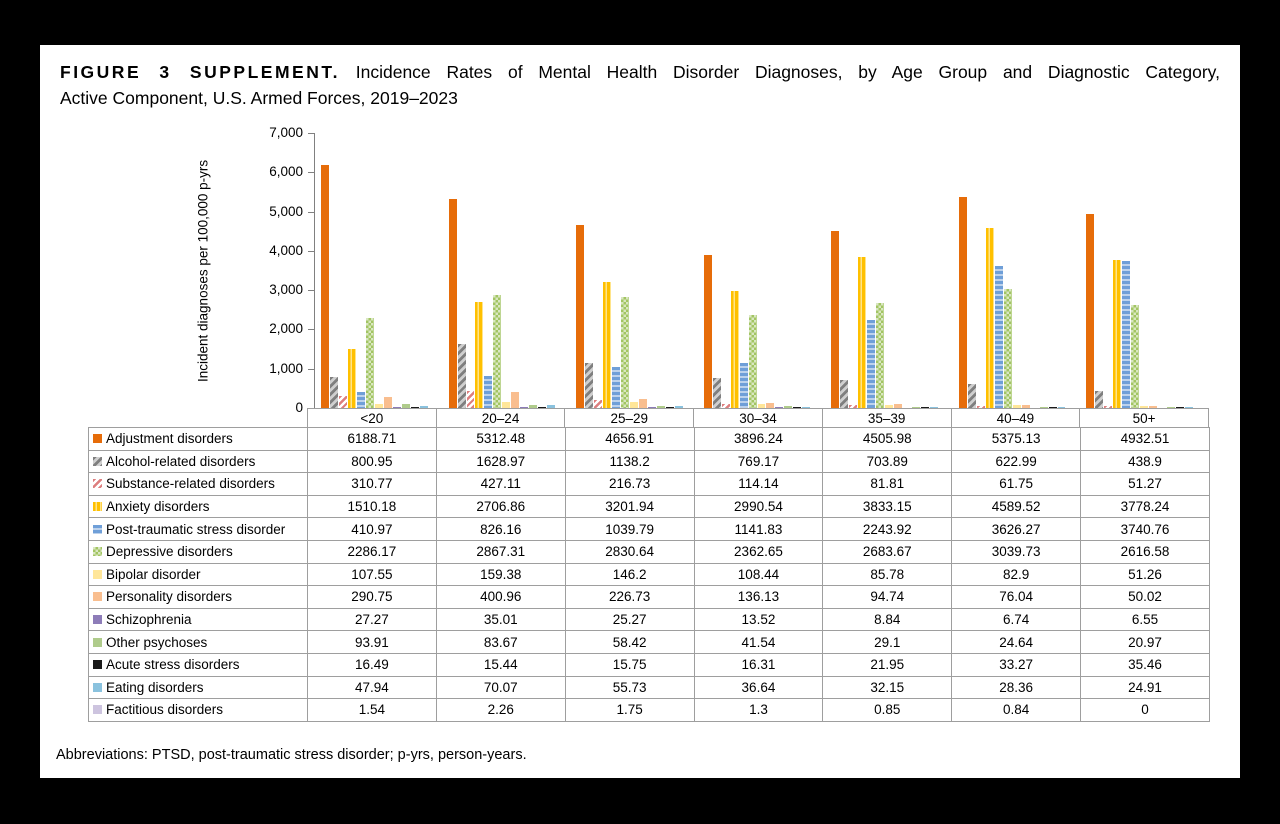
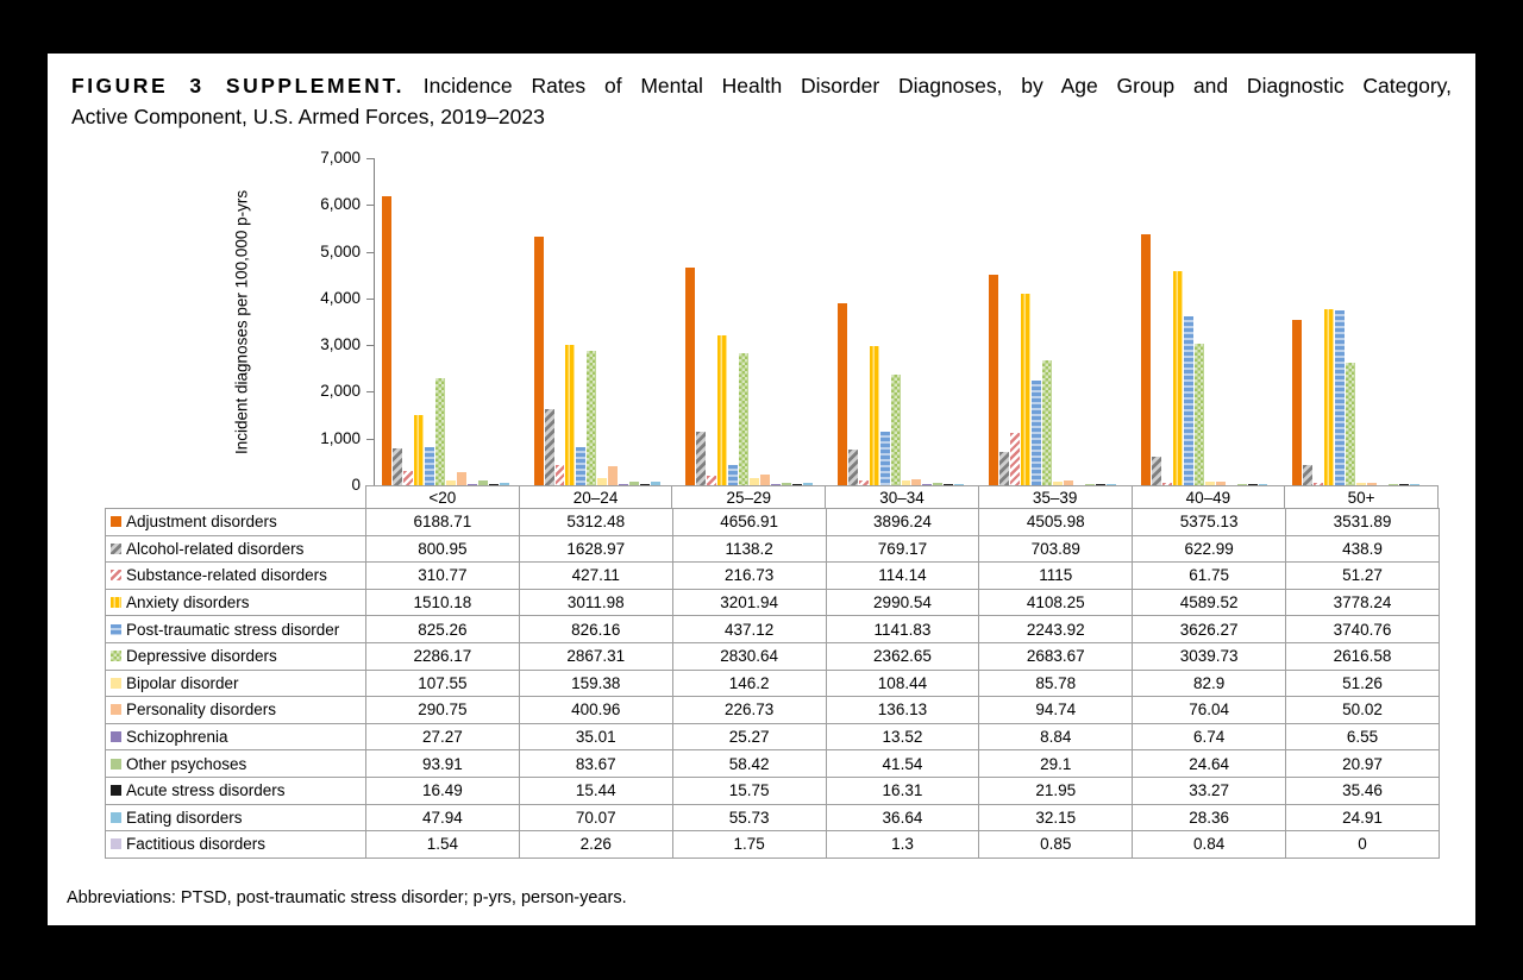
Post-traumatic stress disorder/<20: 410.97 -> 825.26
Anxiety disorders/20–24: 2706.86 -> 3011.98
Post-traumatic stress disorder/25–29: 1039.79 -> 437.12
Substance-related disorders/35–39: 81.81 -> 1115
Anxiety disorders/35–39: 3833.15 -> 4108.25
Adjustment disorders/50+: 4932.51 -> 3531.89
